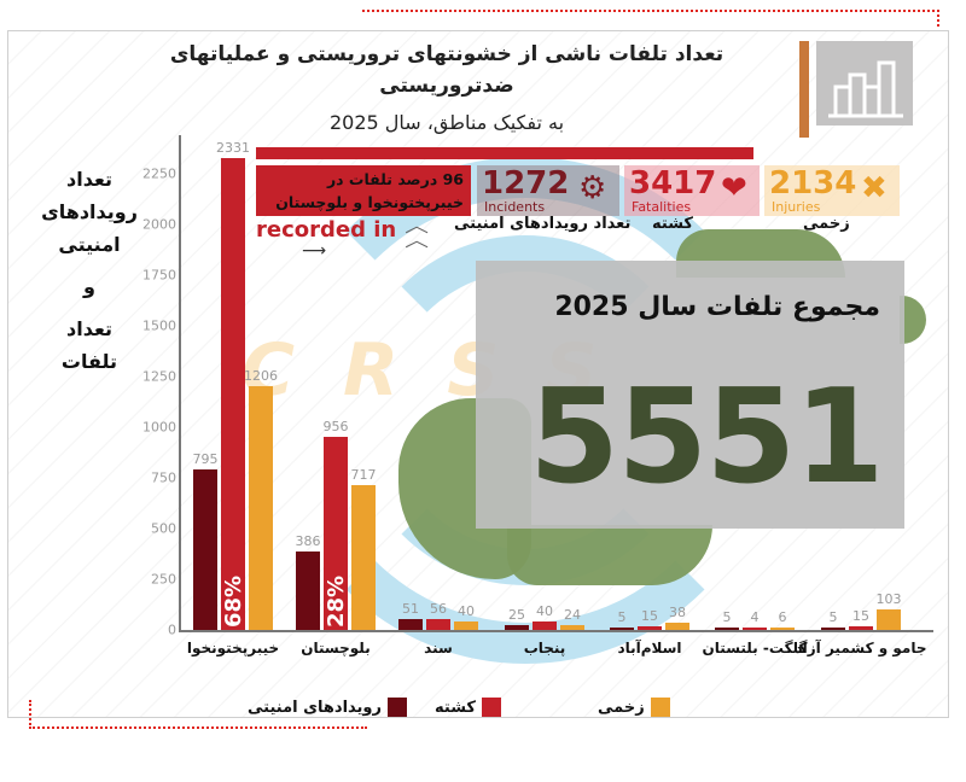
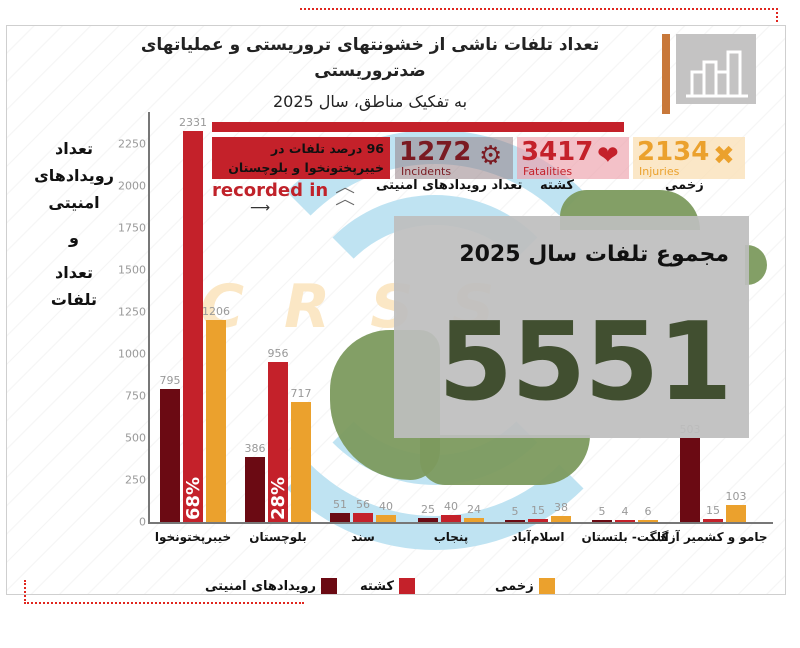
رویدادهای امنیتی/جامو و کشمیر آزاد: 5 -> 503
